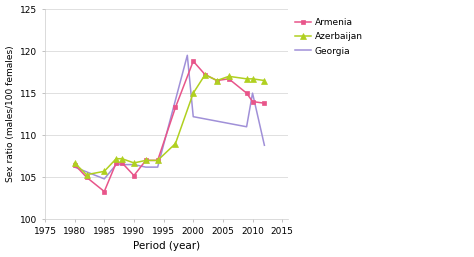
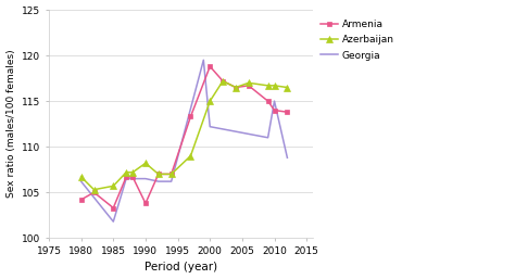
Armenia/1980: 106.5 -> 104.2
Georgia/1985: 104.8 -> 101.8
Armenia/1990: 105.2 -> 103.8
Azerbaijan/1990: 106.7 -> 108.2
